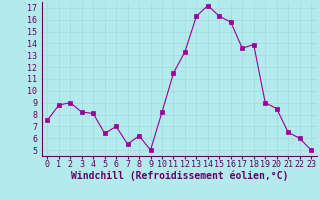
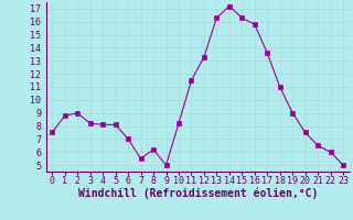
5: 6.4 -> 8.1
18: 13.9 -> 11.0
20: 8.5 -> 7.5
